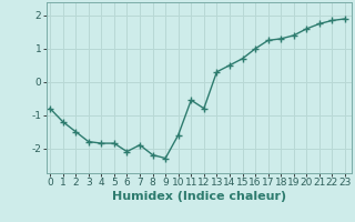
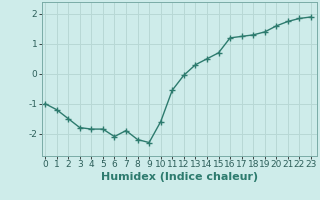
0: -0.80 -> -1.00
12: -0.80 -> -0.05
16: 1.00 -> 1.20
